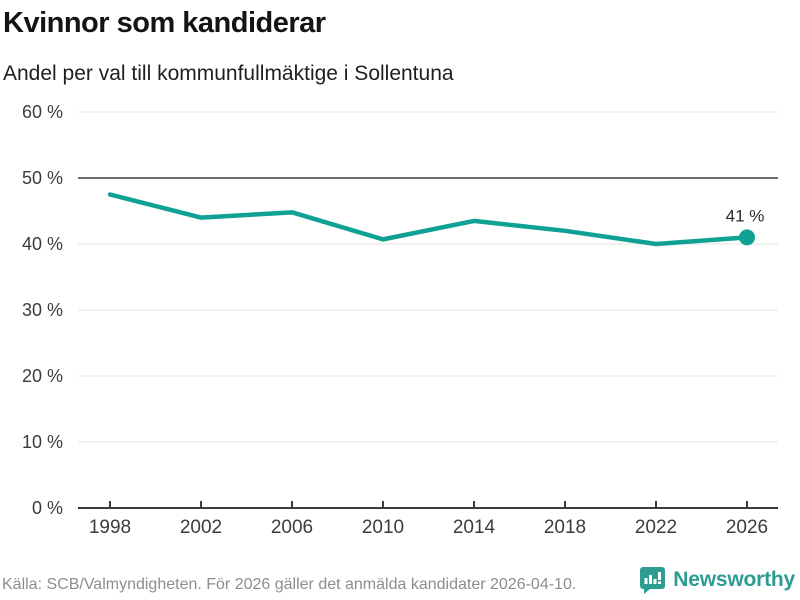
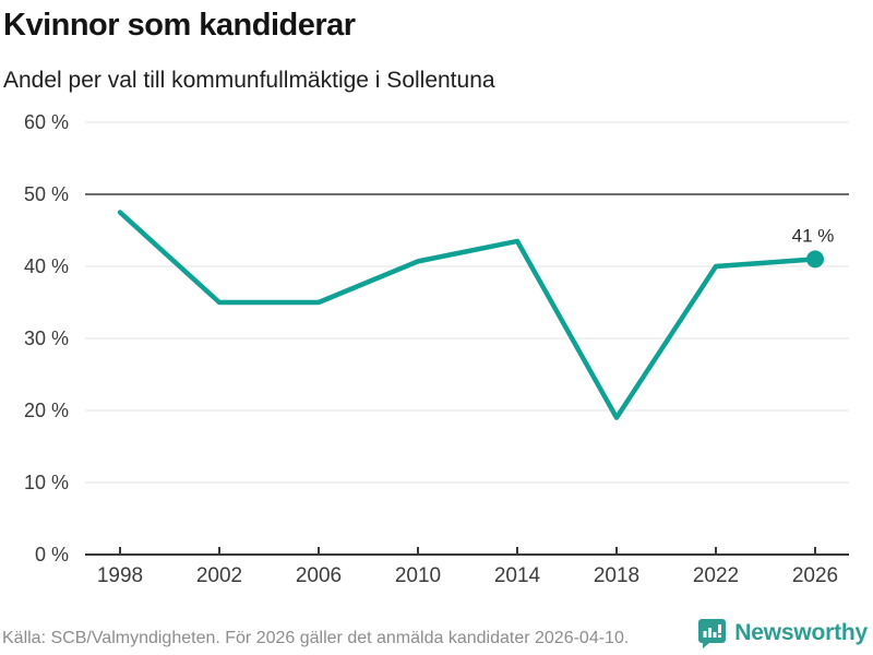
2002: 44% -> 35%
2006: 45% -> 35%
2018: 42% -> 19%
